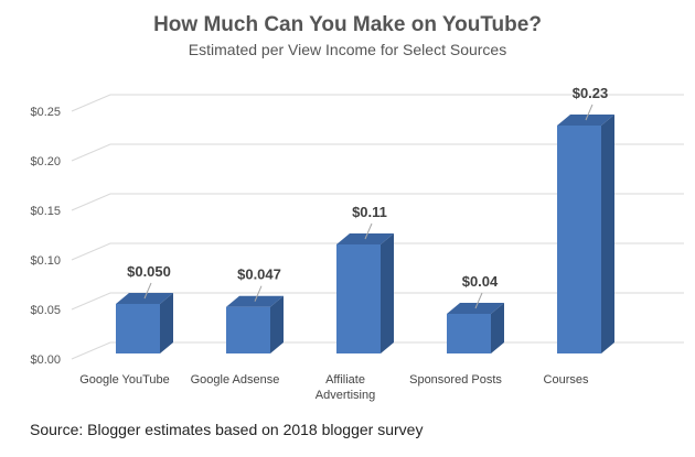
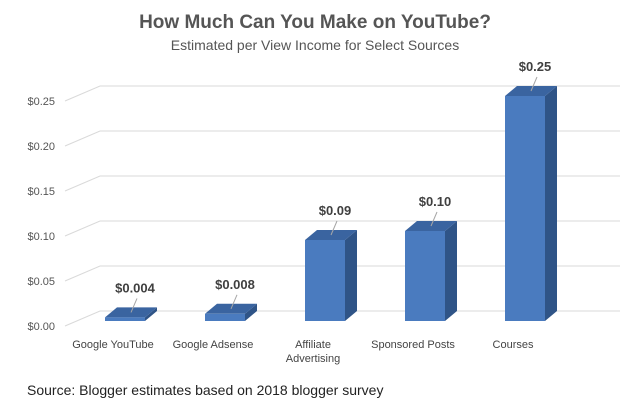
Google YouTube: $0.050 -> $0.004
Google Adsense: $0.047 -> $0.008
Affiliate Advertising: $0.11 -> $0.09
Sponsored Posts: $0.04 -> $0.10
Courses: $0.23 -> $0.25
